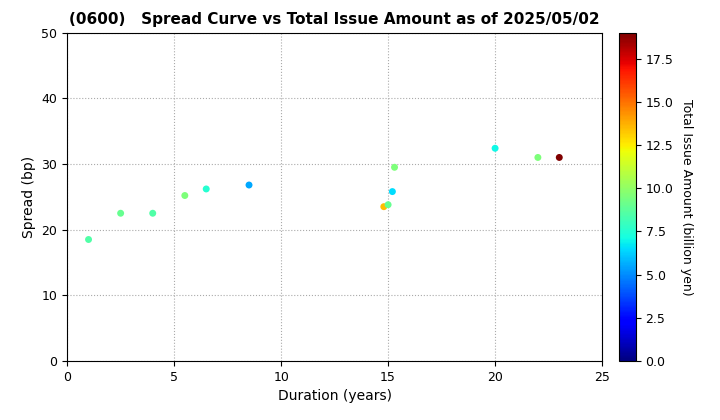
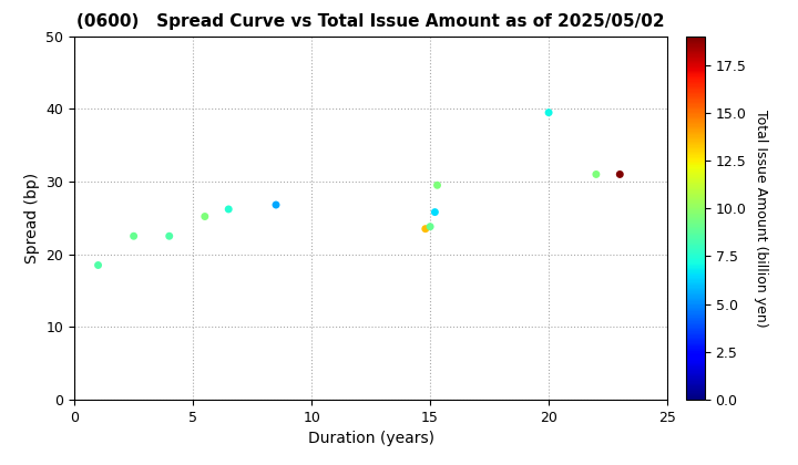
20: 32.4 -> 39.5
